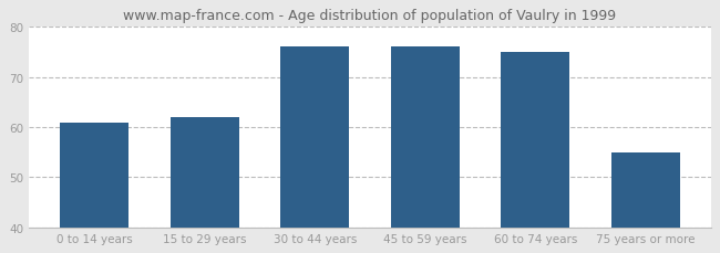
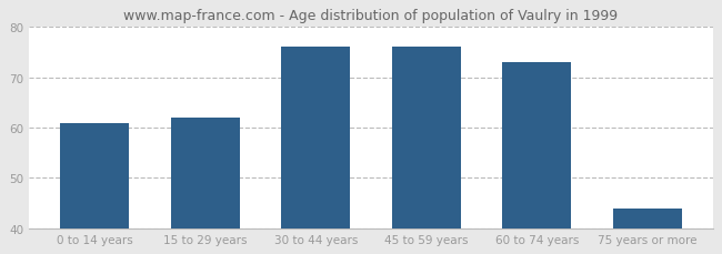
60 to 74 years: 75 -> 73
75 years or more: 55 -> 44
